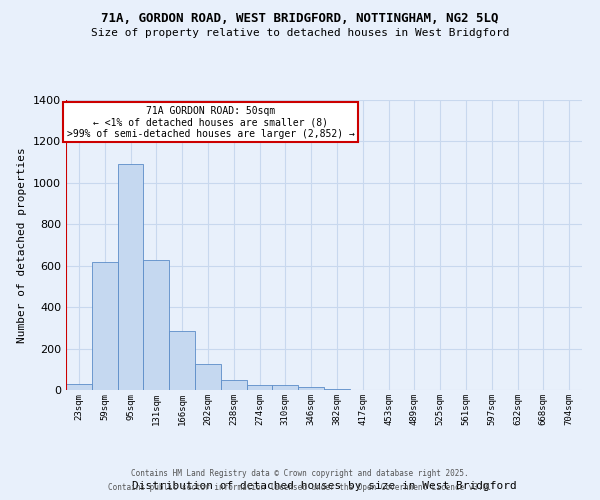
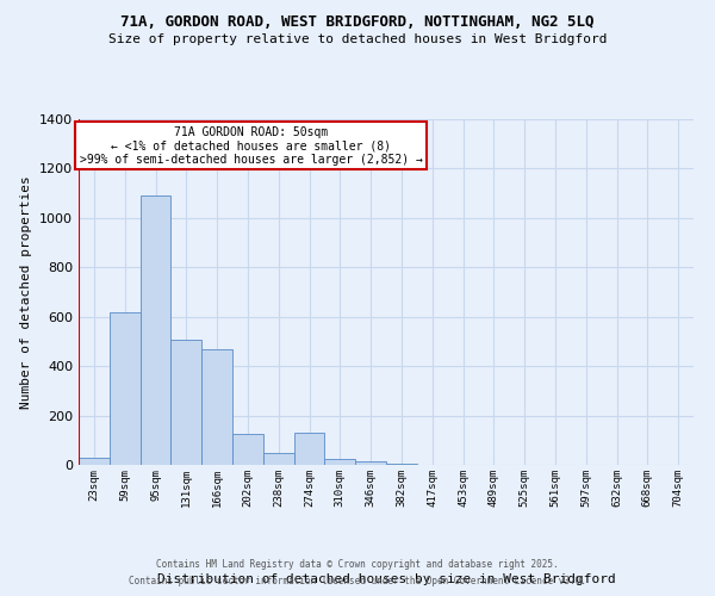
131sqm: 630 -> 505
166sqm: 285 -> 470
274sqm: 22 -> 130
